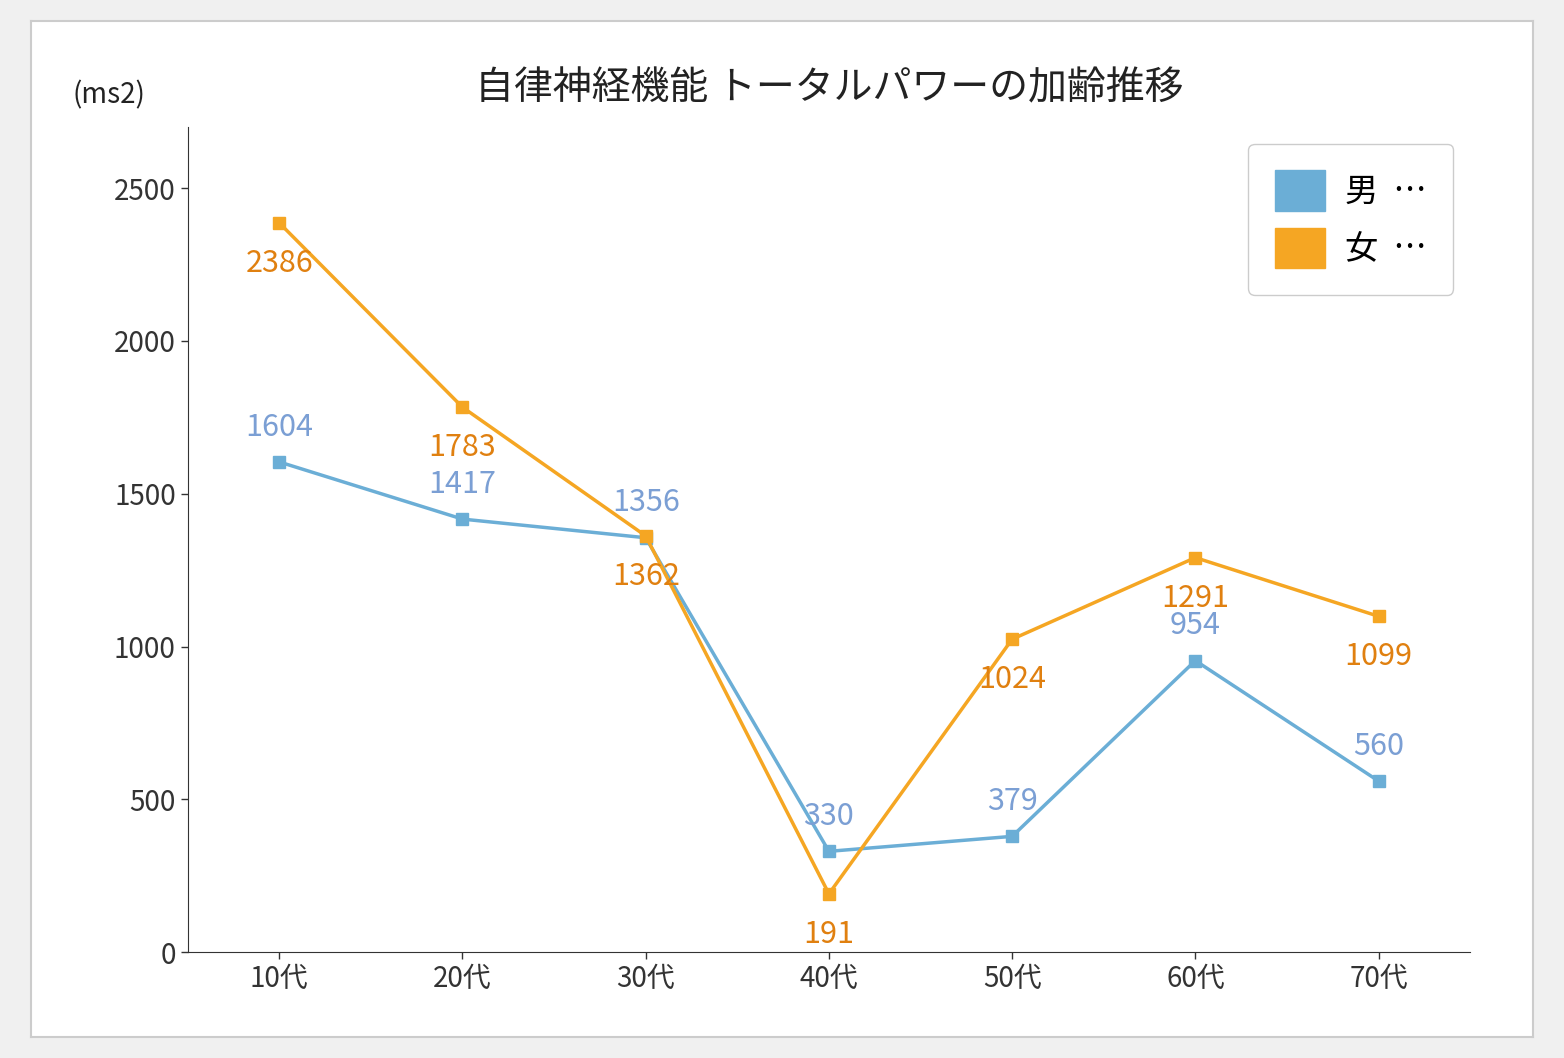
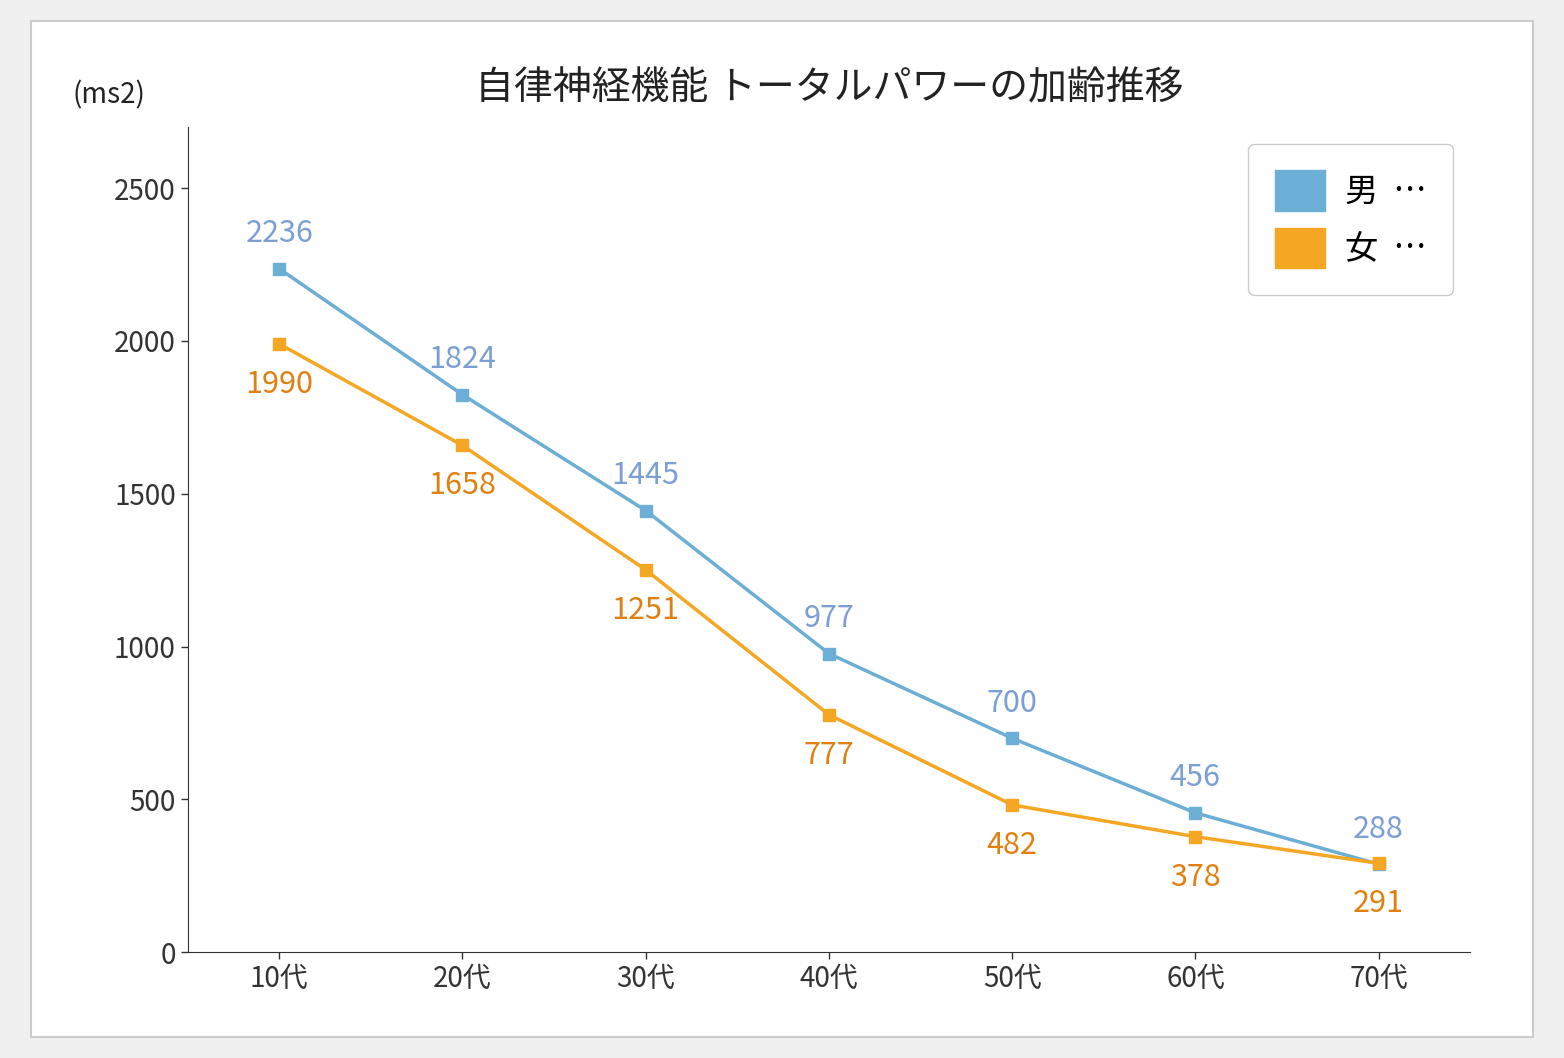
男 …/10代: 1604 -> 2236
女 …/10代: 2386 -> 1990
男 …/20代: 1417 -> 1824
女 …/20代: 1783 -> 1658
男 …/30代: 1356 -> 1445
女 …/30代: 1362 -> 1251
男 …/40代: 330 -> 977
女 …/40代: 191 -> 777
男 …/50代: 379 -> 700
女 …/50代: 1024 -> 482
男 …/60代: 954 -> 456
女 …/60代: 1291 -> 378
男 …/70代: 560 -> 288
女 …/70代: 1099 -> 291
